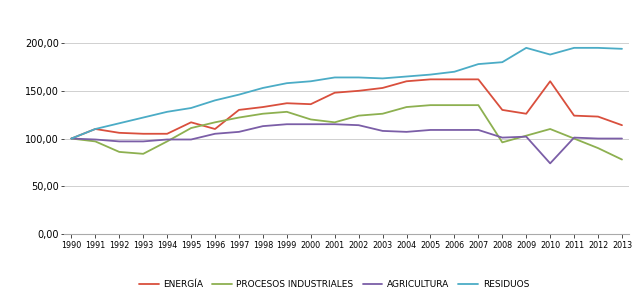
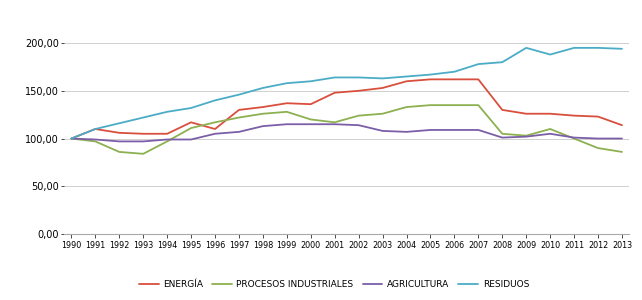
PROCESOS INDUSTRIALES/2008: 96 -> 105
ENERGÍA/2010: 160 -> 126
AGRICULTURA/2010: 74 -> 105
PROCESOS INDUSTRIALES/2013: 78 -> 86
